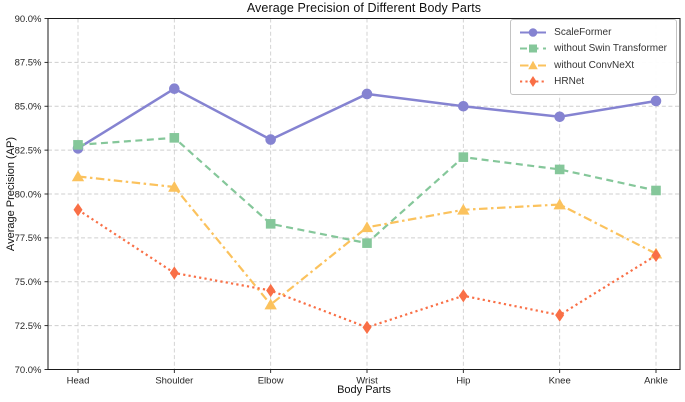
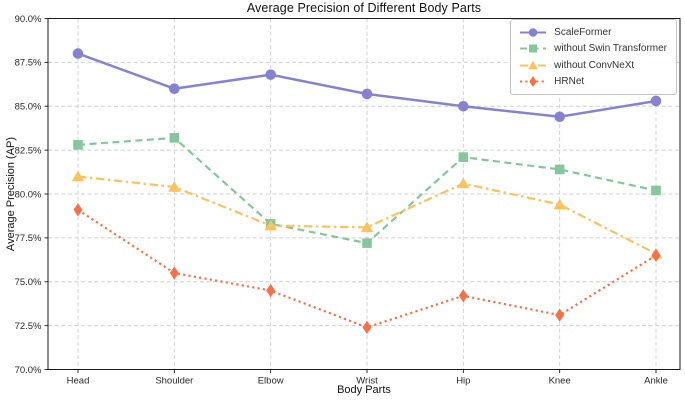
ScaleFormer/Head: 82.6% -> 88.0%
ScaleFormer/Elbow: 83.1% -> 86.8%
without ConvNeXt/Elbow: 73.7% -> 78.2%
without ConvNeXt/Hip: 79.1% -> 80.6%
